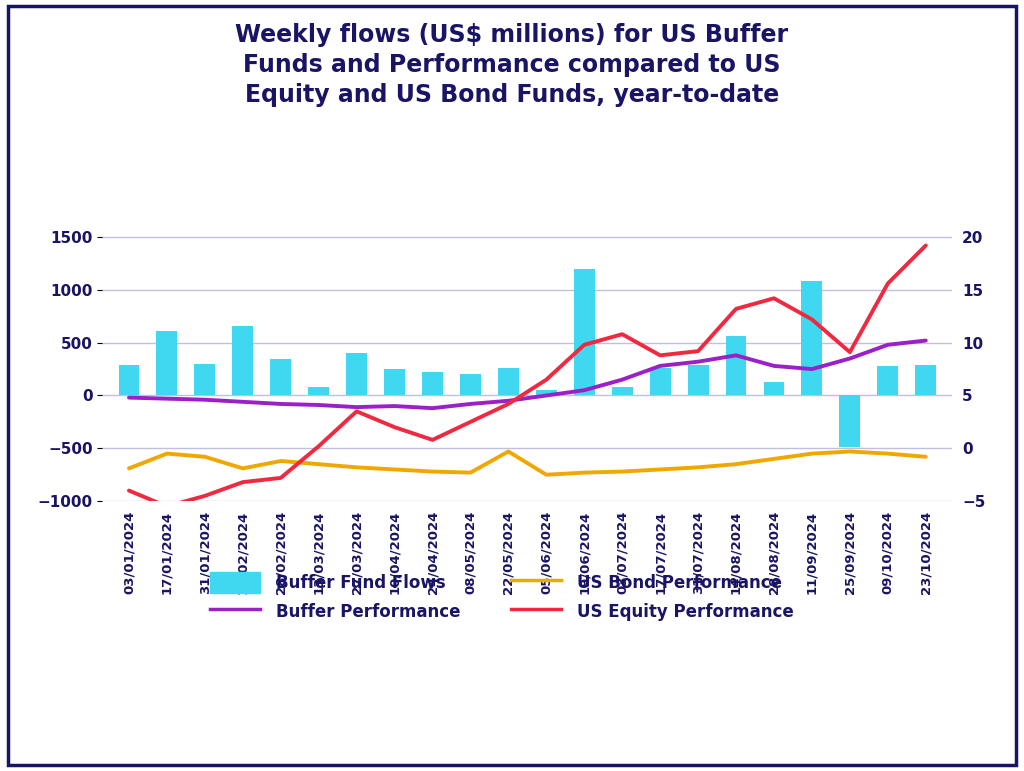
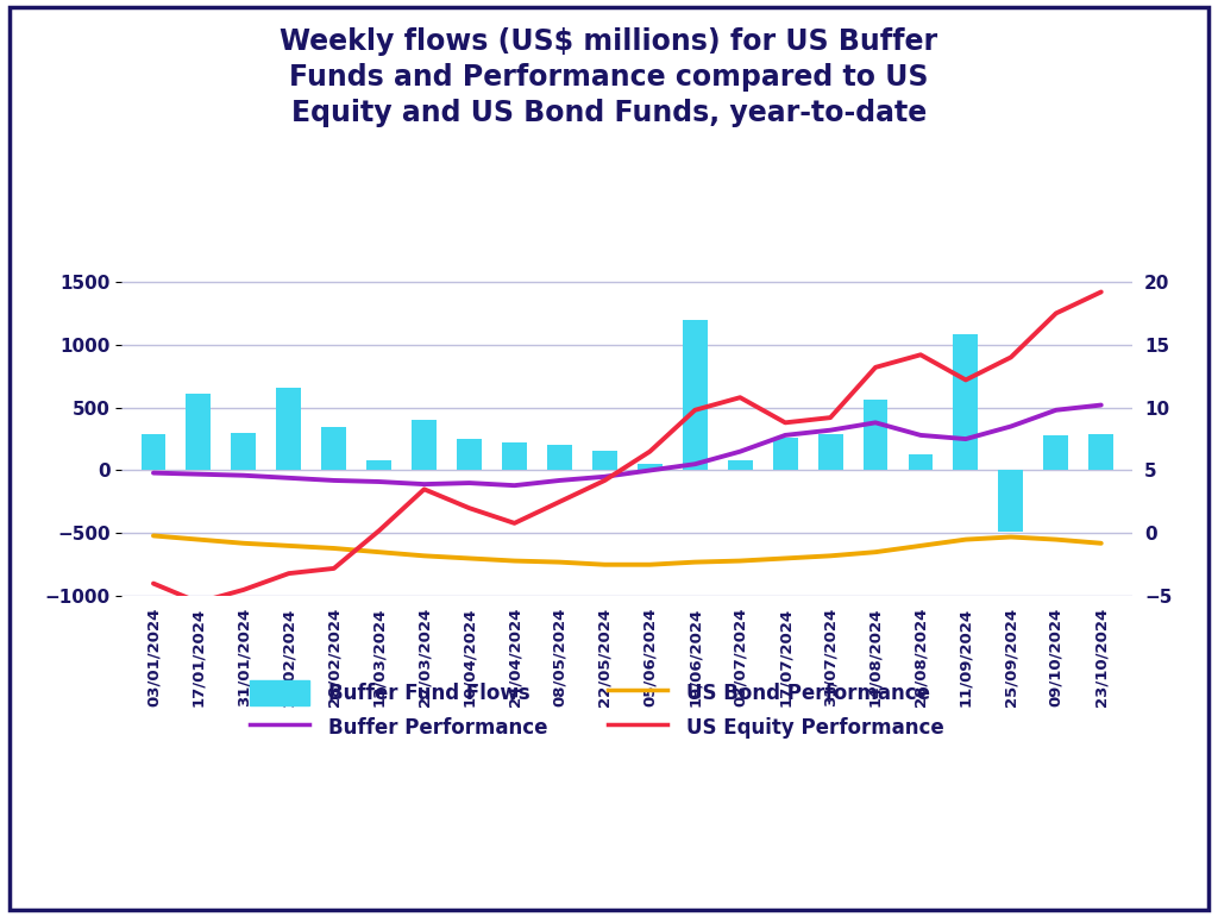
US Bond Performance/03/01/2024: -1.9 -> -0.2
US Bond Performance/14/02/2024: -1.9 -> -1.0
Buffer Fund Flows/22/05/2024: 260 -> 160
US Bond Performance/22/05/2024: -0.3 -> -2.5
US Equity Performance/25/09/2024: 9.1 -> 14.0
US Equity Performance/09/10/2024: 15.6 -> 17.5
